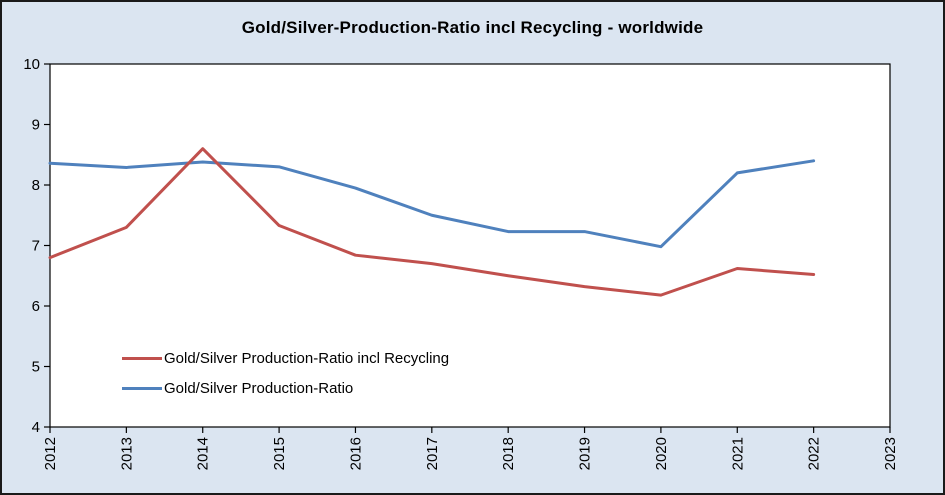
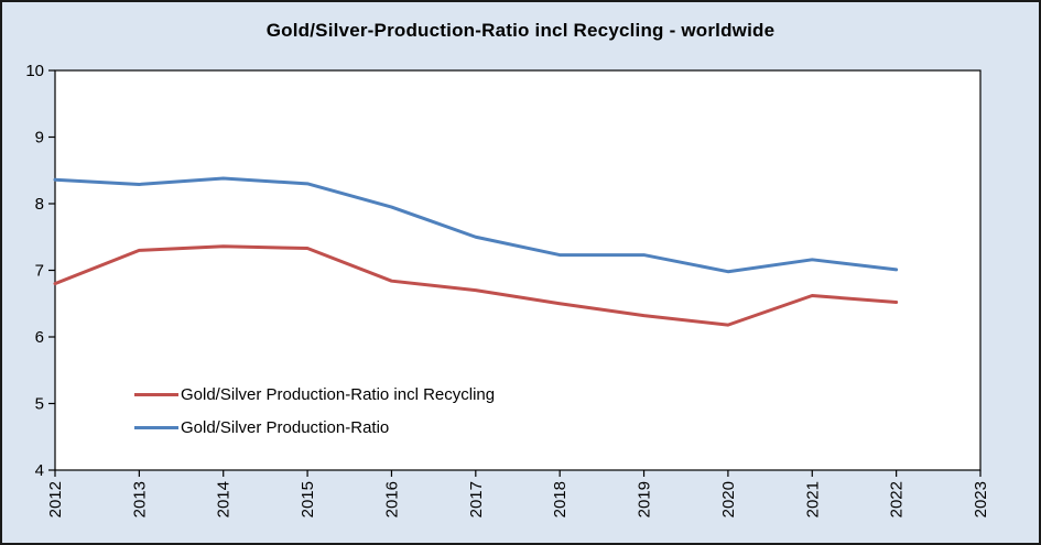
Gold/Silver Production-Ratio incl Recycling/2014: 8.6 -> 7.4
Gold/Silver Production-Ratio/2021: 8.2 -> 7.2
Gold/Silver Production-Ratio/2022: 8.4 -> 7.0
